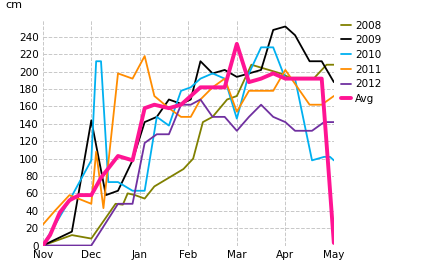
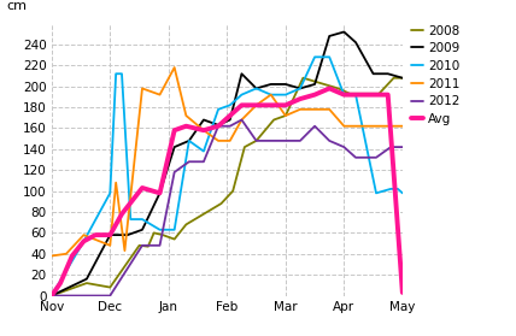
2011/Nov: 24 -> 38
2009/Dec: 144 -> 58
2009/Mar: 194 -> 202
2010/Mar: 146 -> 192
2011/Mar: 154 -> 172
2012/Mar: 132 -> 148
Avg/Mar: 232 -> 182
2011/Apr: 202 -> 162
2009/May: 188 -> 208
2011/May: 172 -> 162
